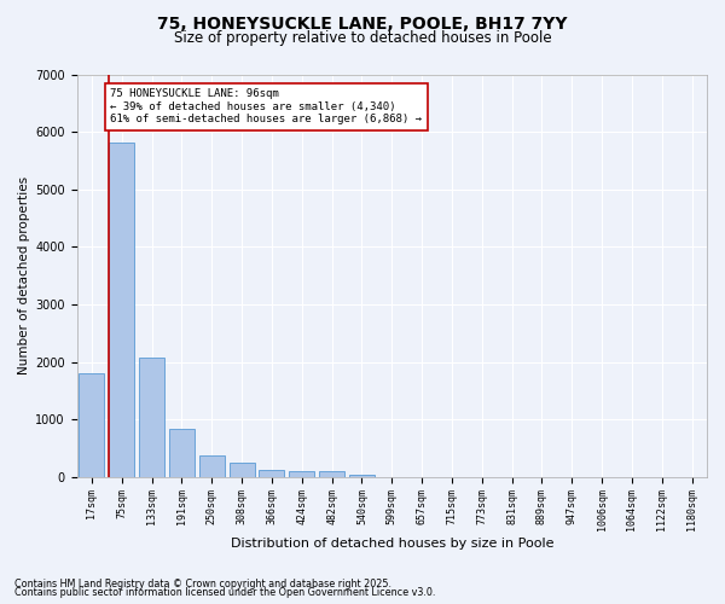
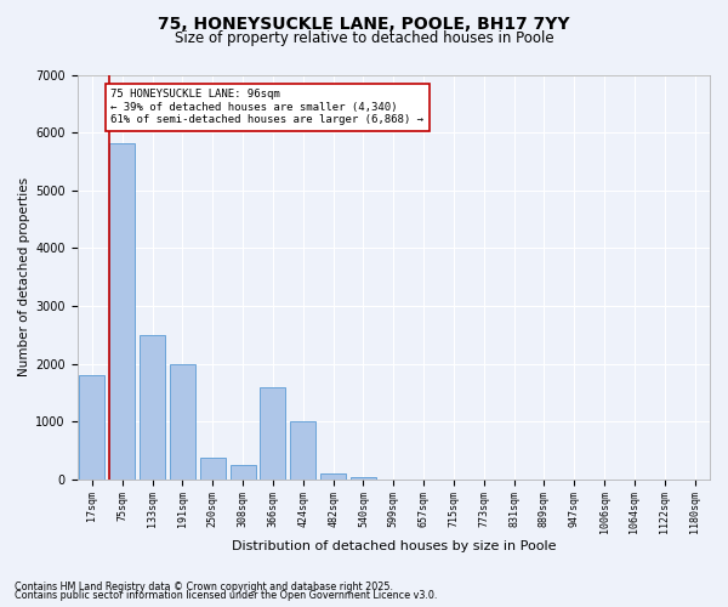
133sqm: 2080 -> 2500
191sqm: 840 -> 2000
366sqm: 130 -> 1600
424sqm: 90 -> 1000
